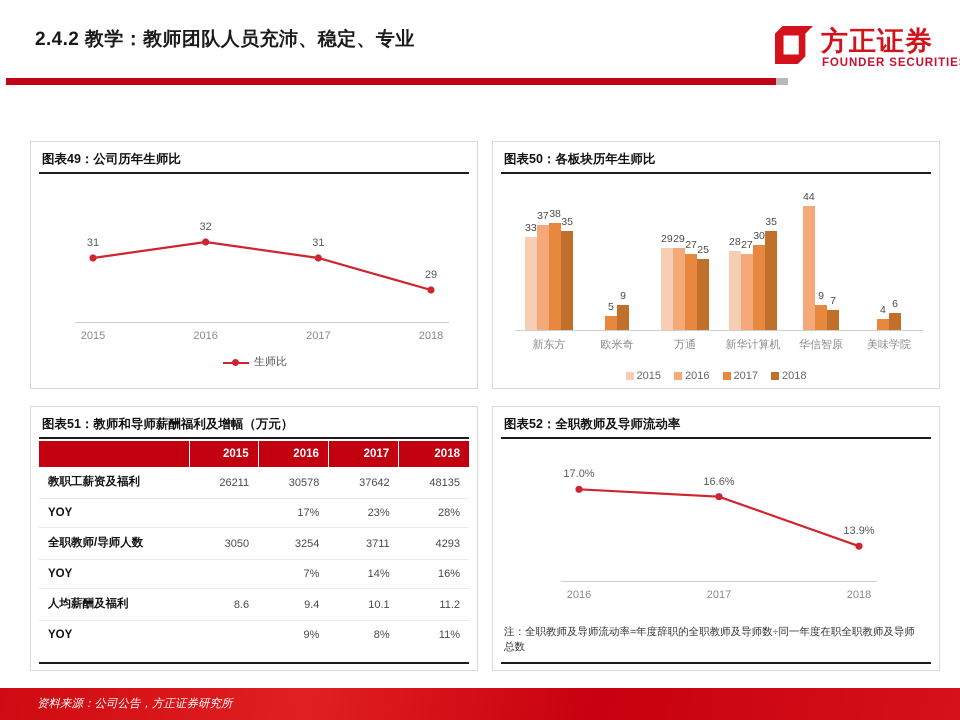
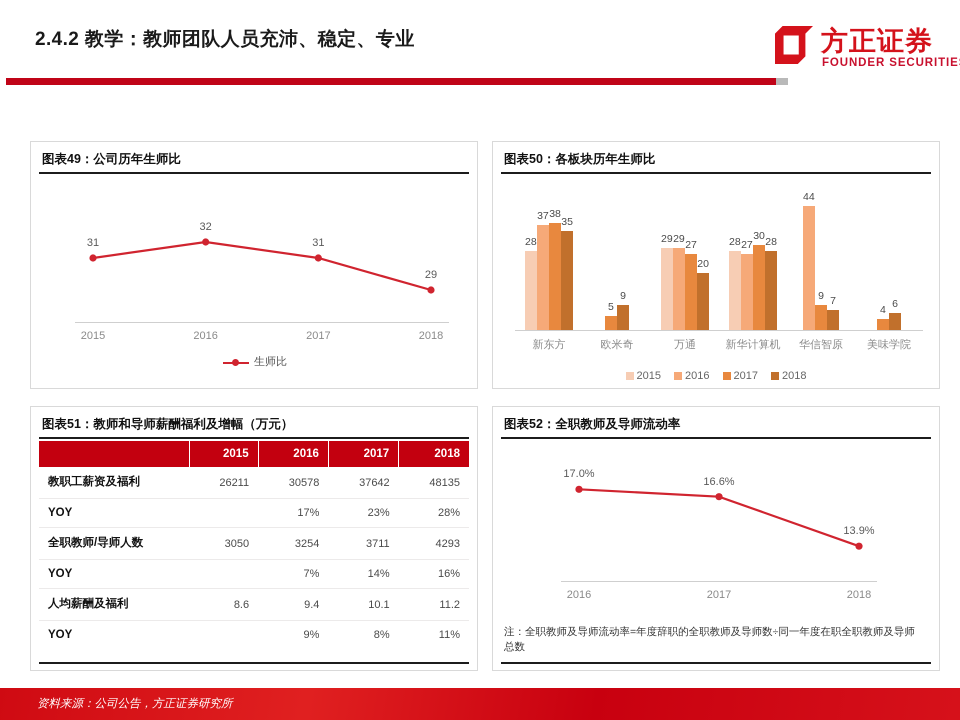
图表50：各板块历年生师比/2015/新东方: 33 -> 28
图表50：各板块历年生师比/2018/万通: 25 -> 20
图表50：各板块历年生师比/2018/新华计算机: 35 -> 28
